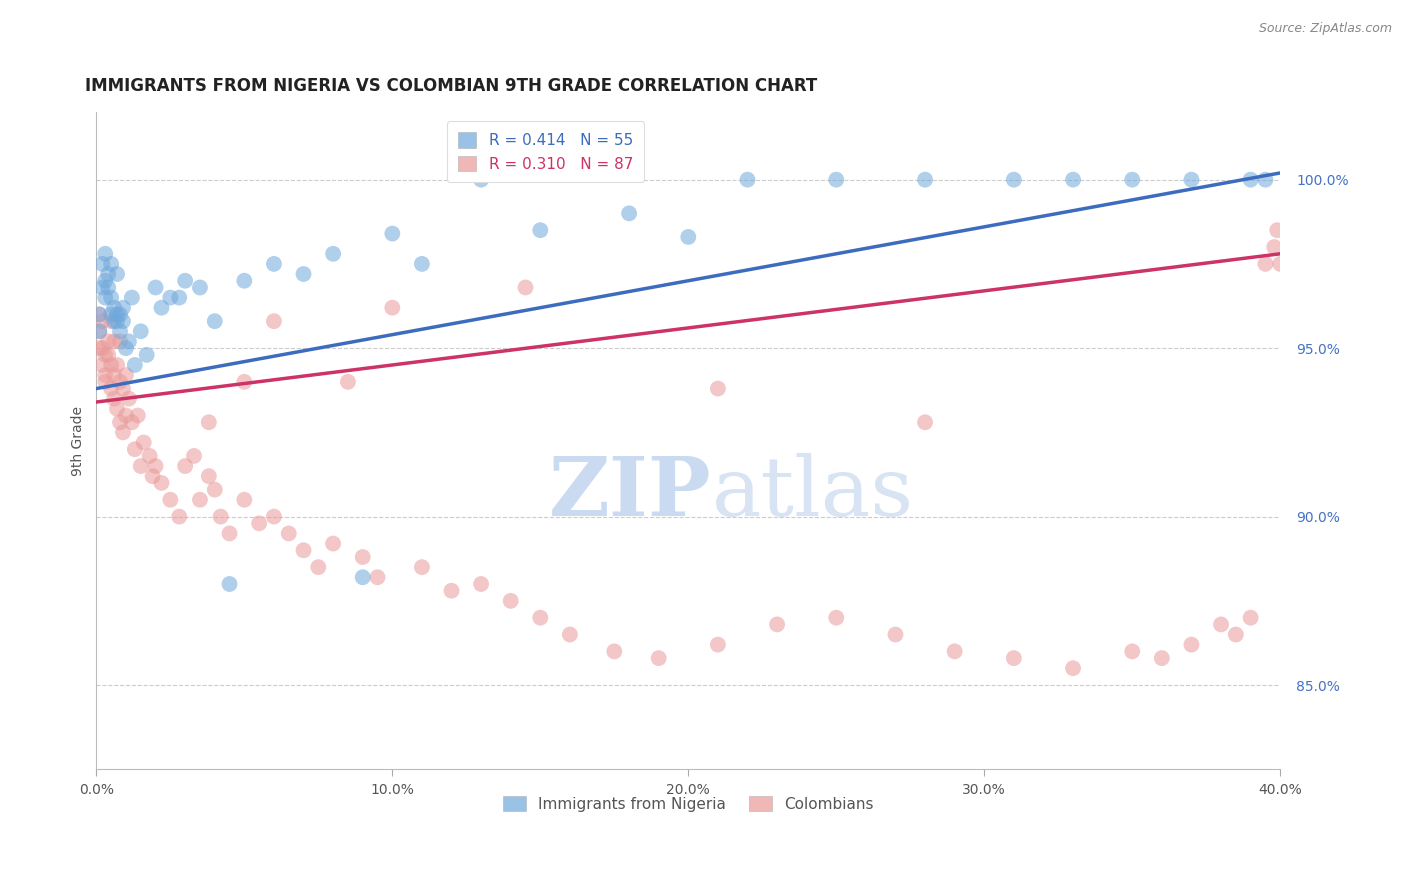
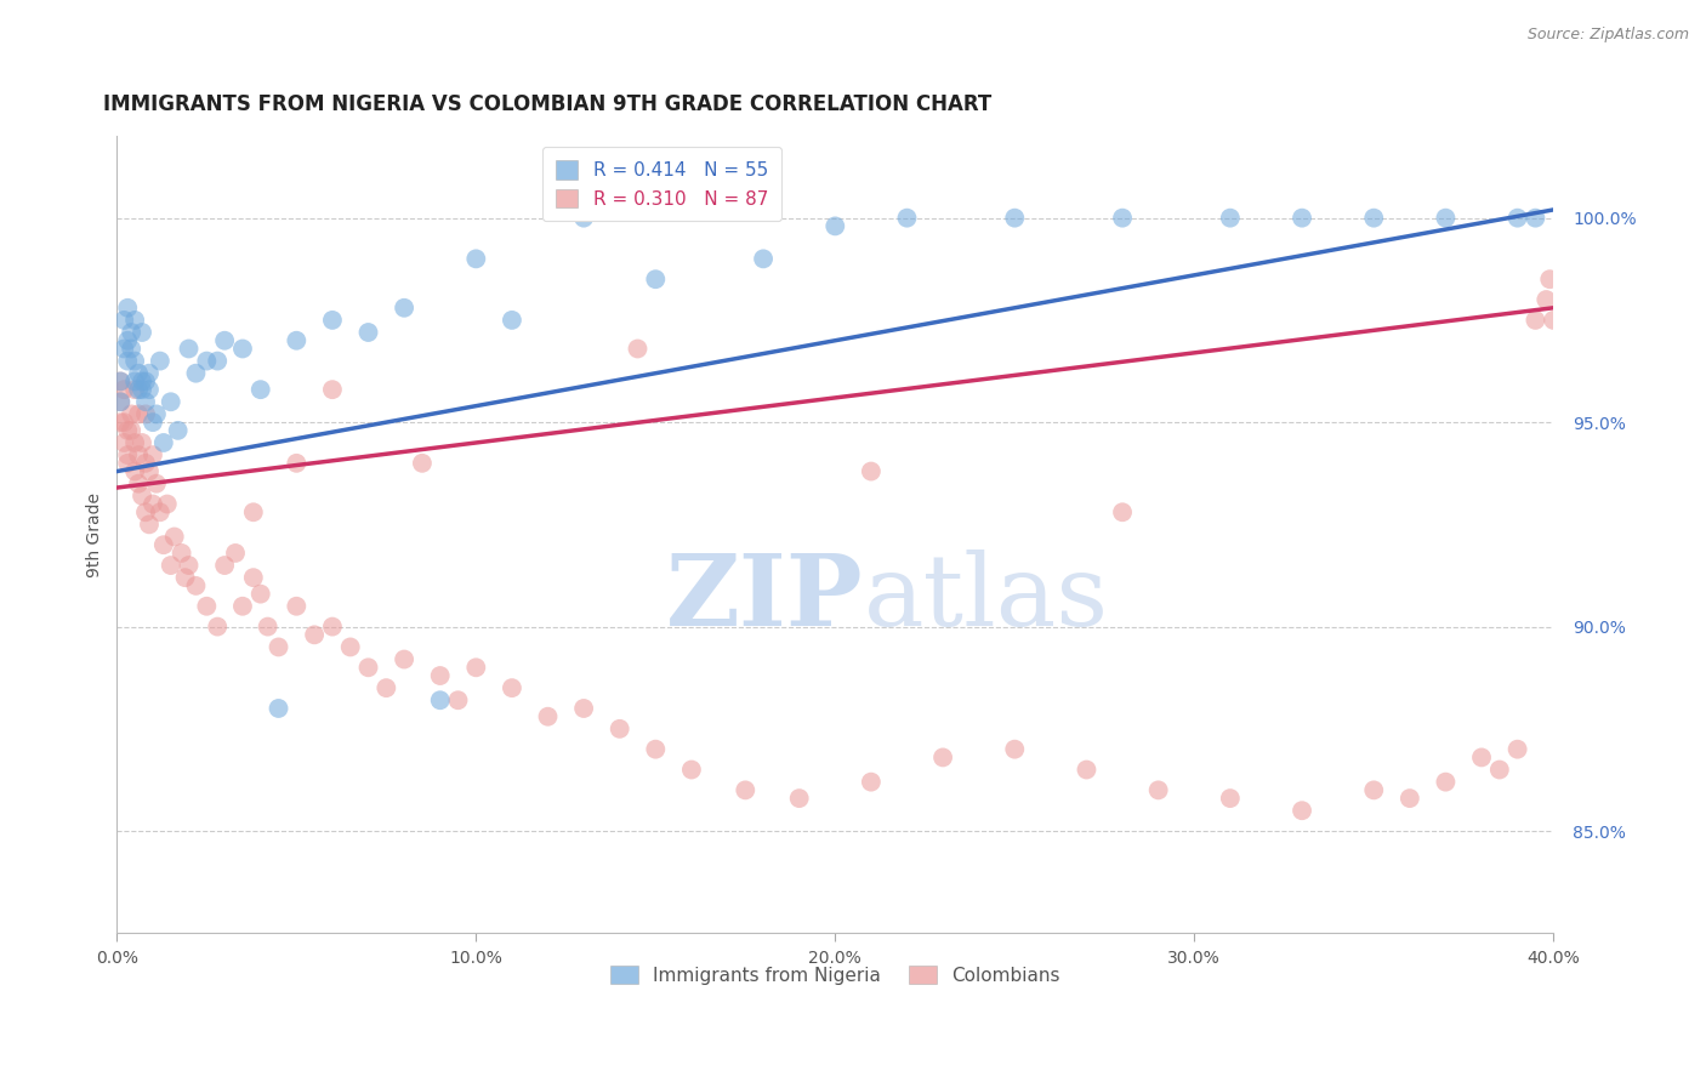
Immigrants from Nigeria/10.0%: 98.4% -> 99.0%
Colombians/10.0%: 96.2% -> 89.0%
Immigrants from Nigeria/20.0%: 98.3% -> 99.8%
